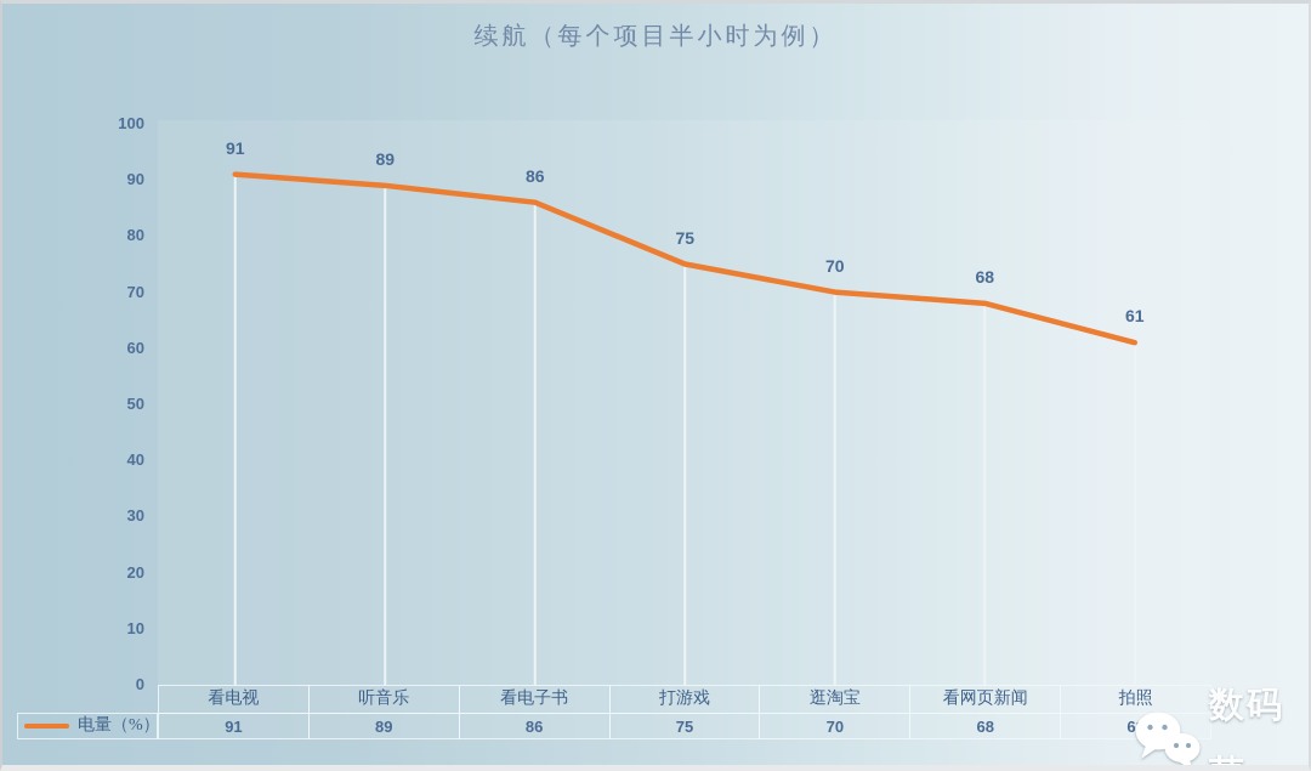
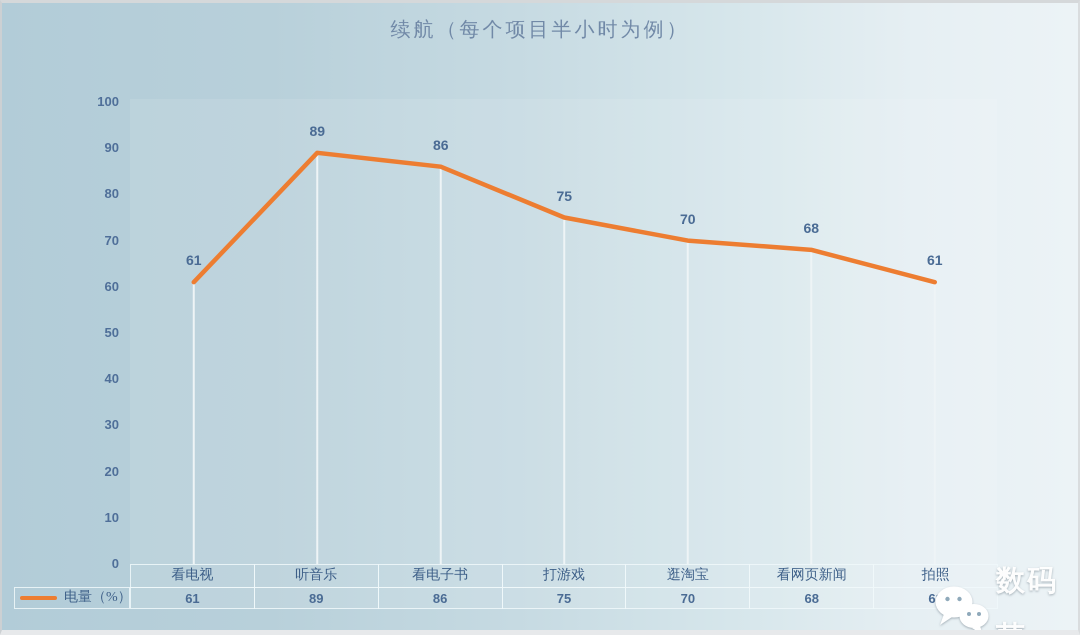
看电视: 91 -> 61
